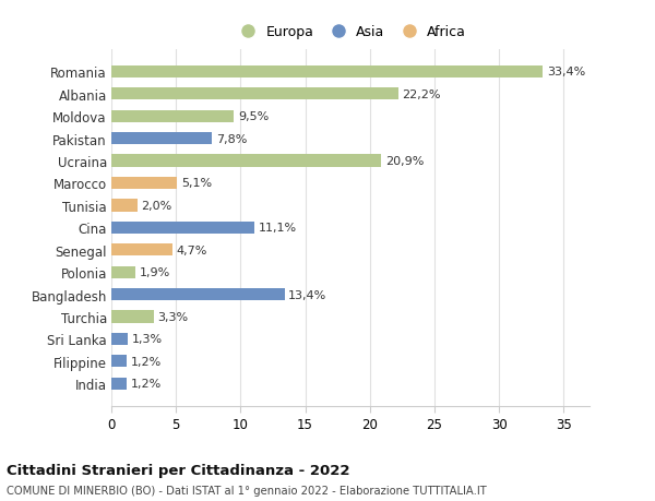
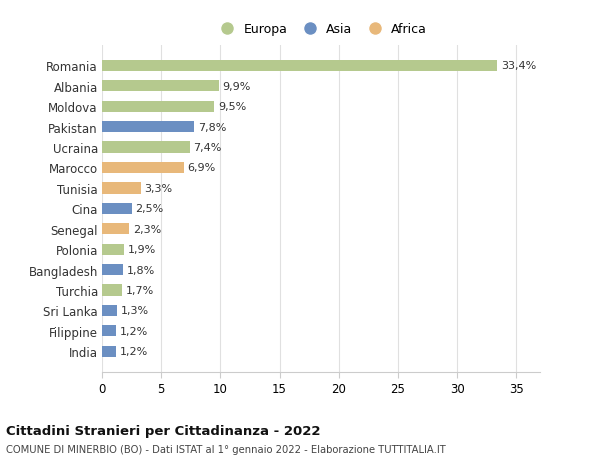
Albania: 22,2% -> 9,9%
Ucraina: 20,9% -> 7,4%
Marocco: 5,1% -> 6,9%
Tunisia: 2,0% -> 3,3%
Cina: 11,1% -> 2,5%
Senegal: 4,7% -> 2,3%
Bangladesh: 13,4% -> 1,8%
Turchia: 3,3% -> 1,7%
